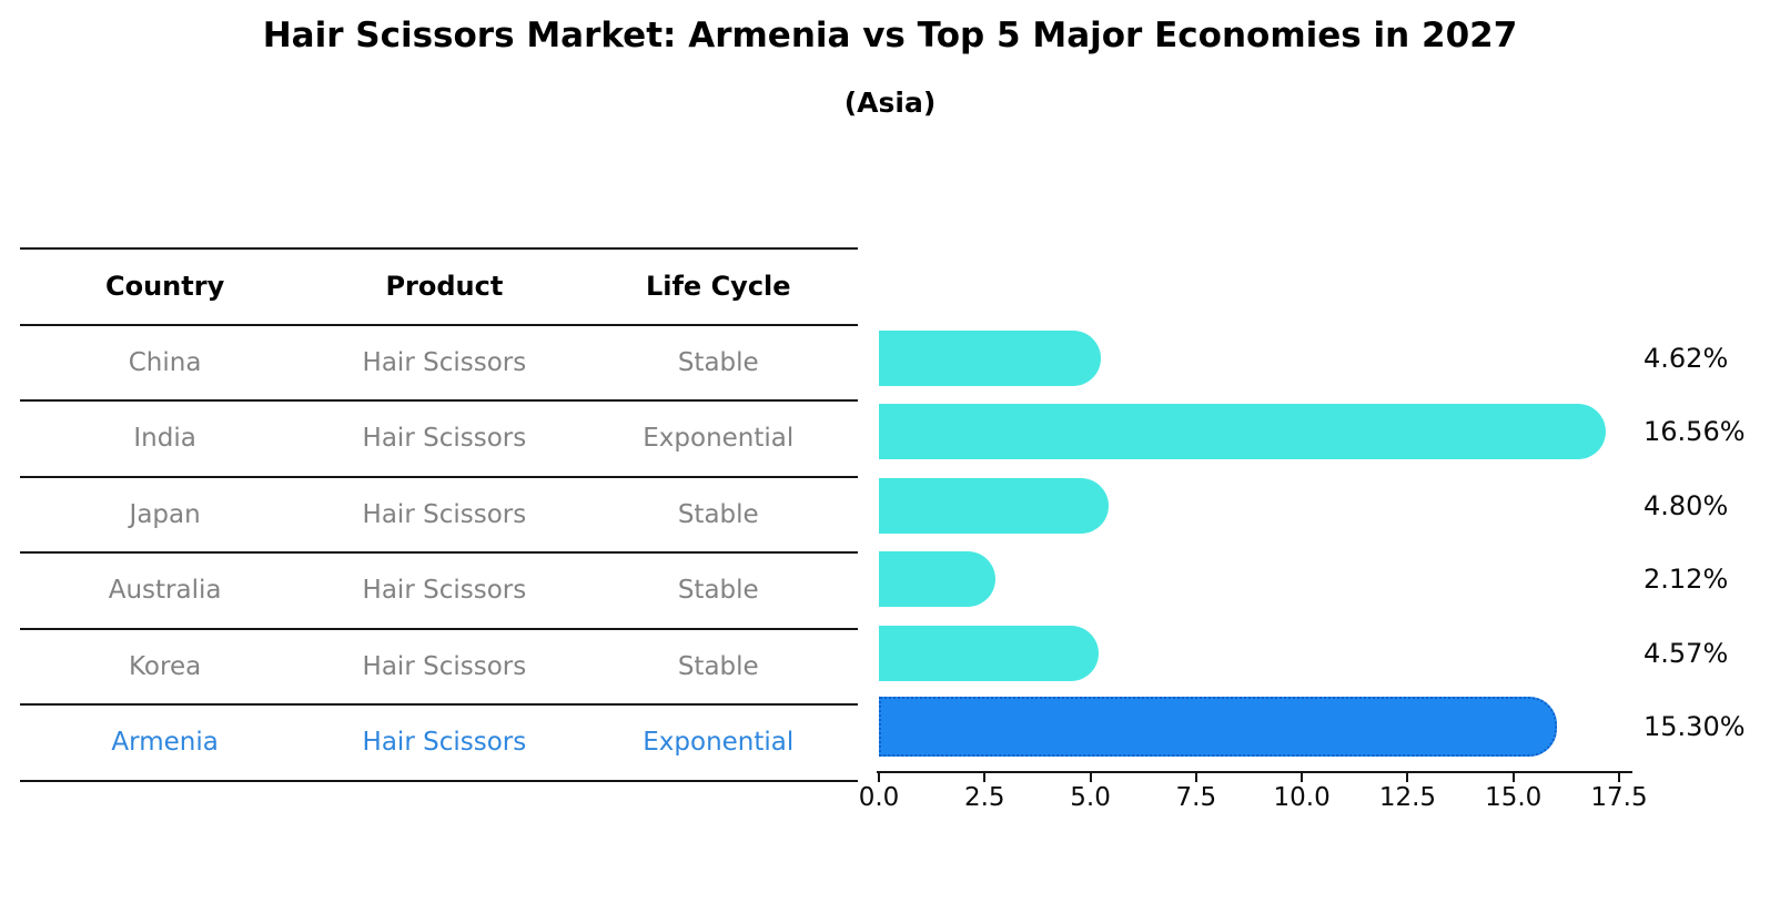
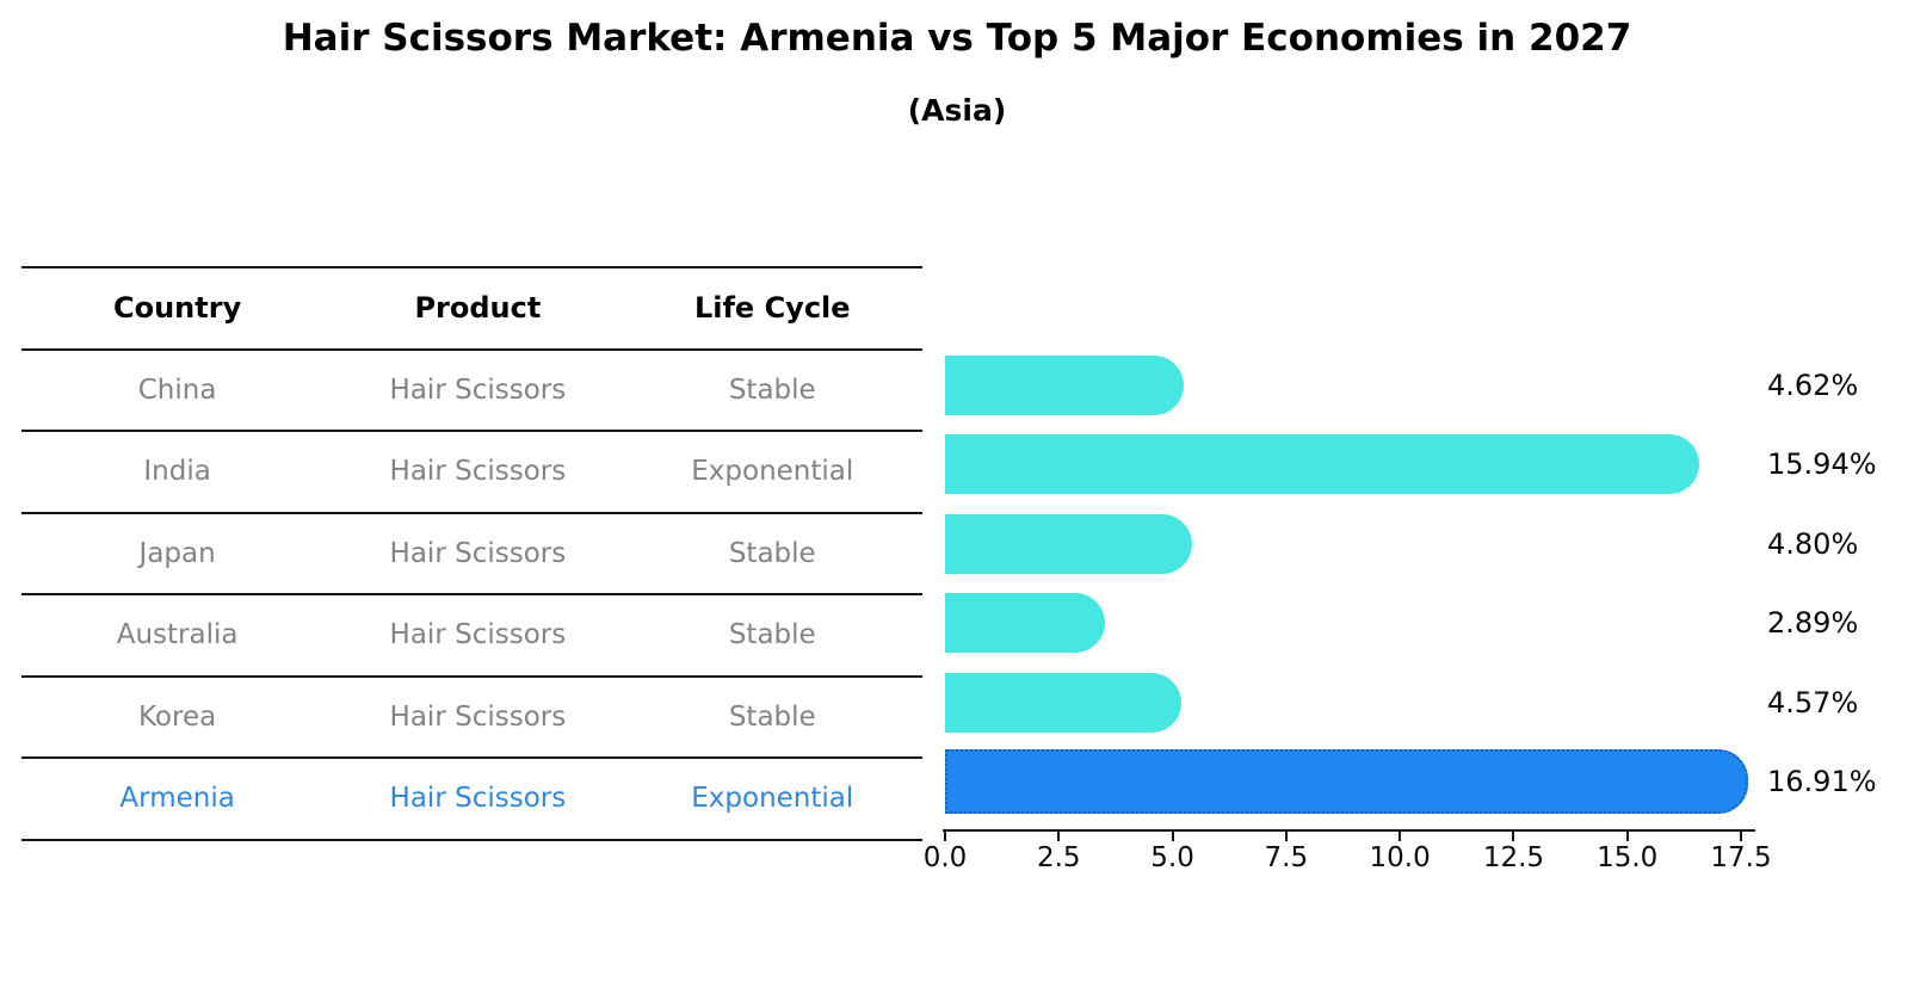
India: 16.56% -> 15.94%
Australia: 2.12% -> 2.89%
Armenia: 15.30% -> 16.91%
